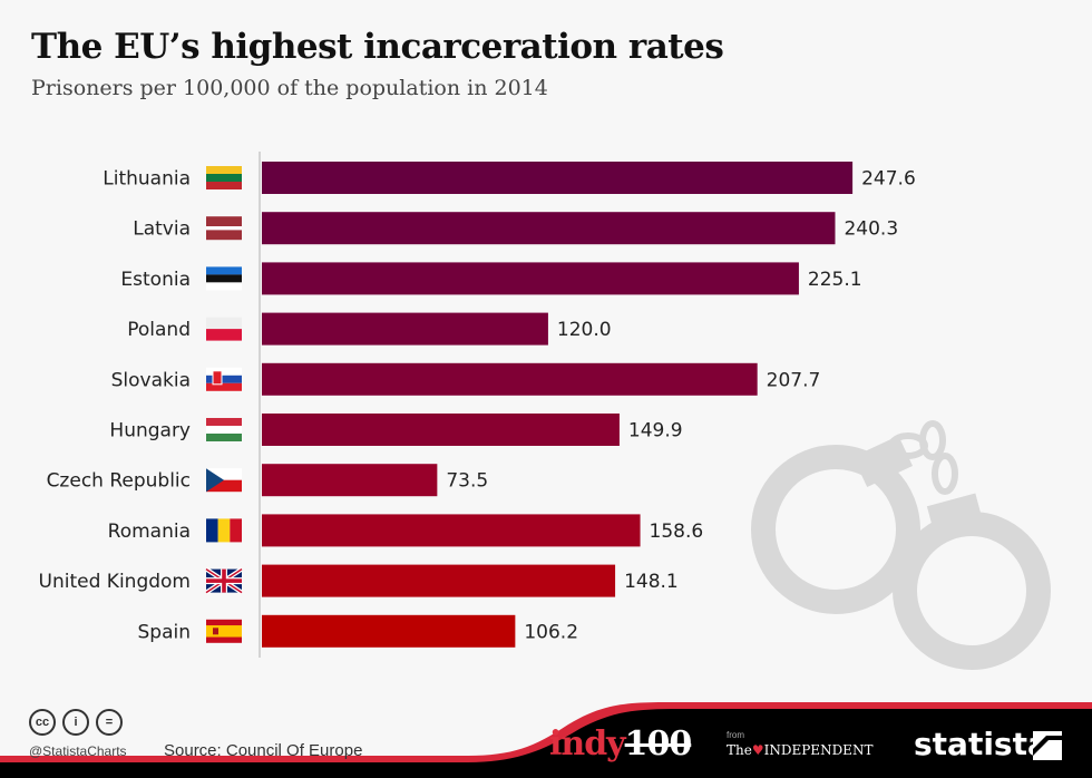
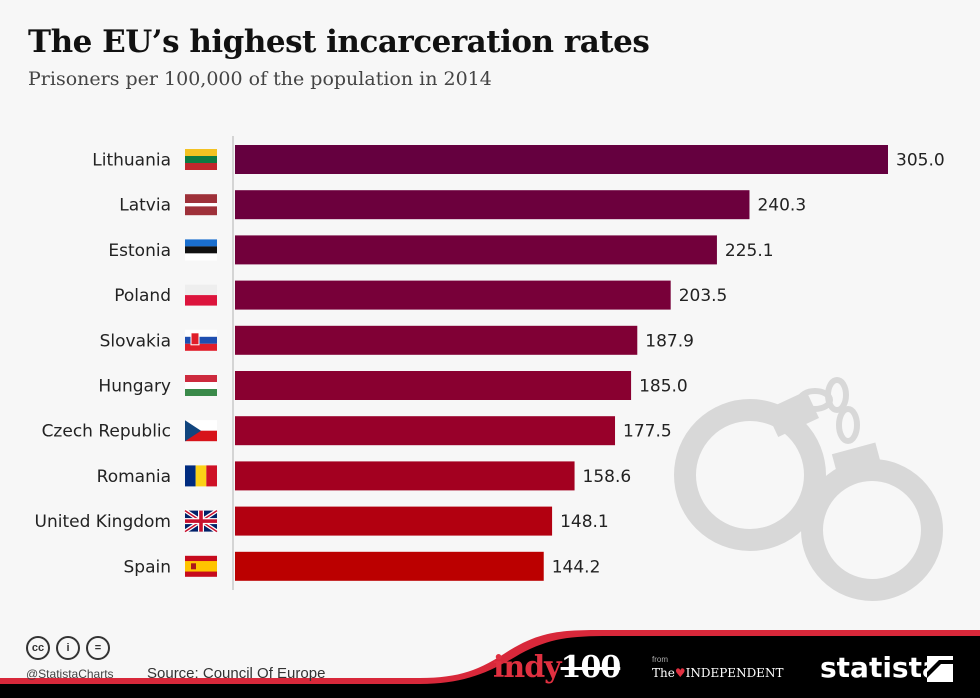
Lithuania: 247.6 -> 305.0
Poland: 120.0 -> 203.5
Slovakia: 207.7 -> 187.9
Hungary: 149.9 -> 185.0
Czech Republic: 73.5 -> 177.5
Spain: 106.2 -> 144.2
